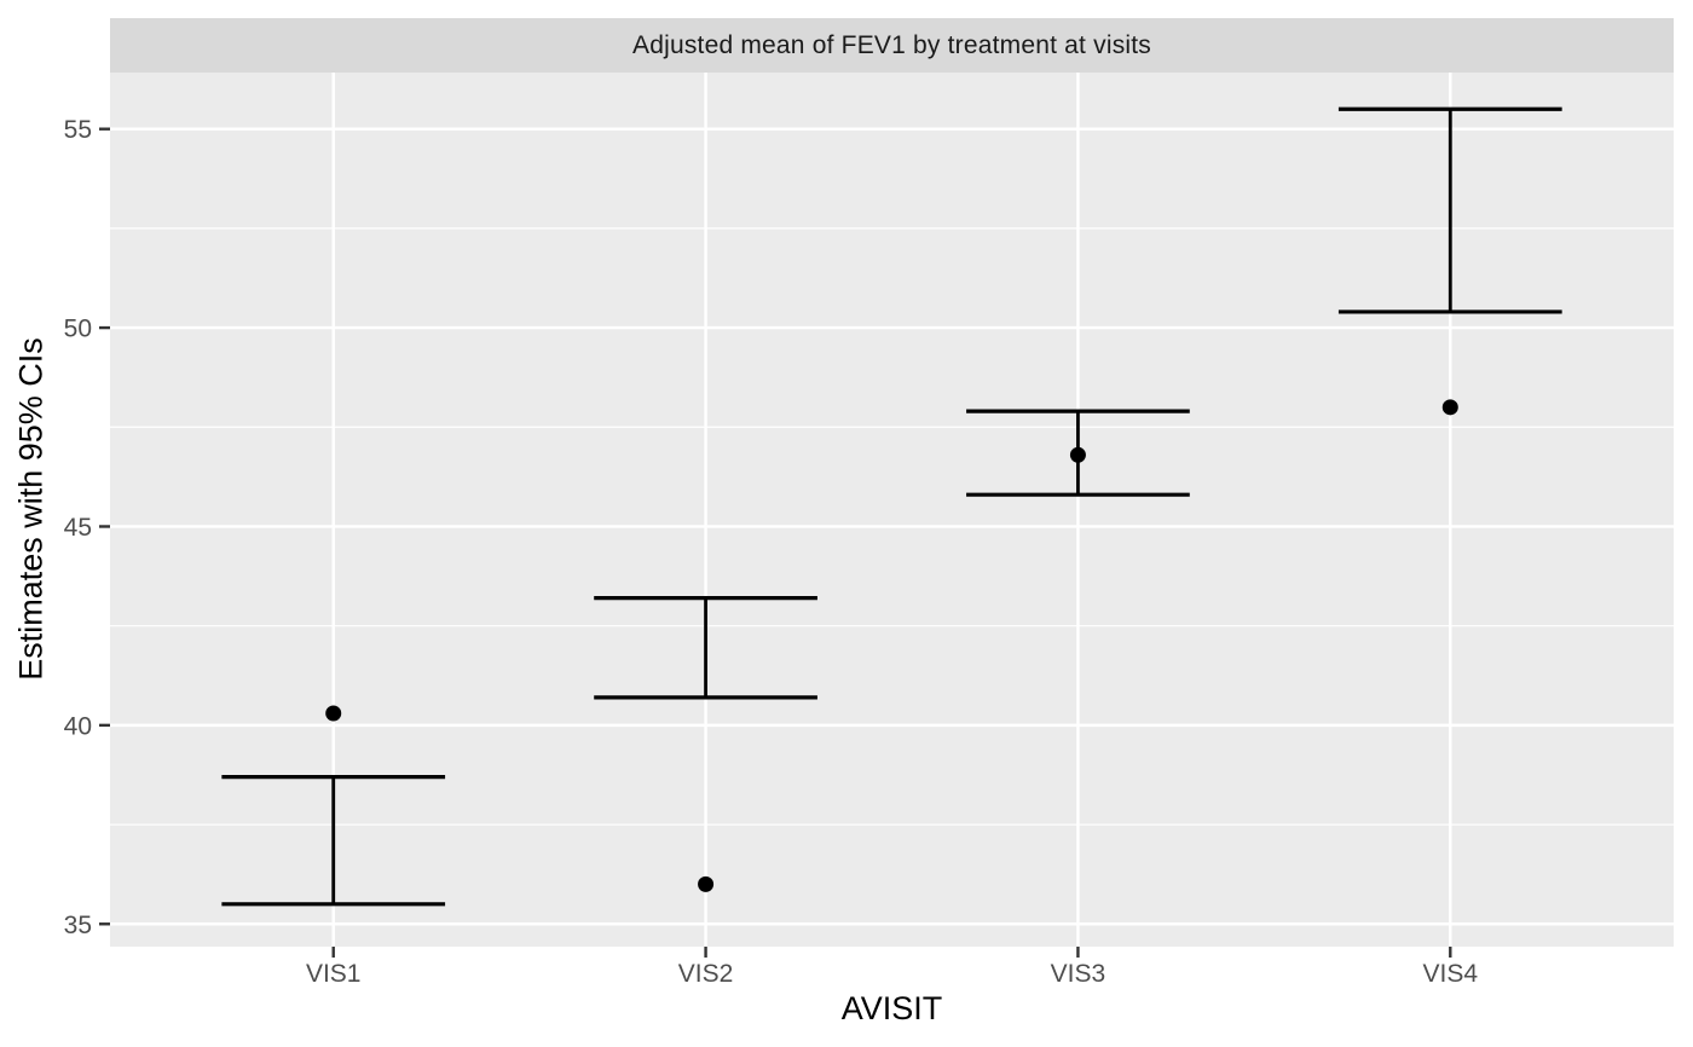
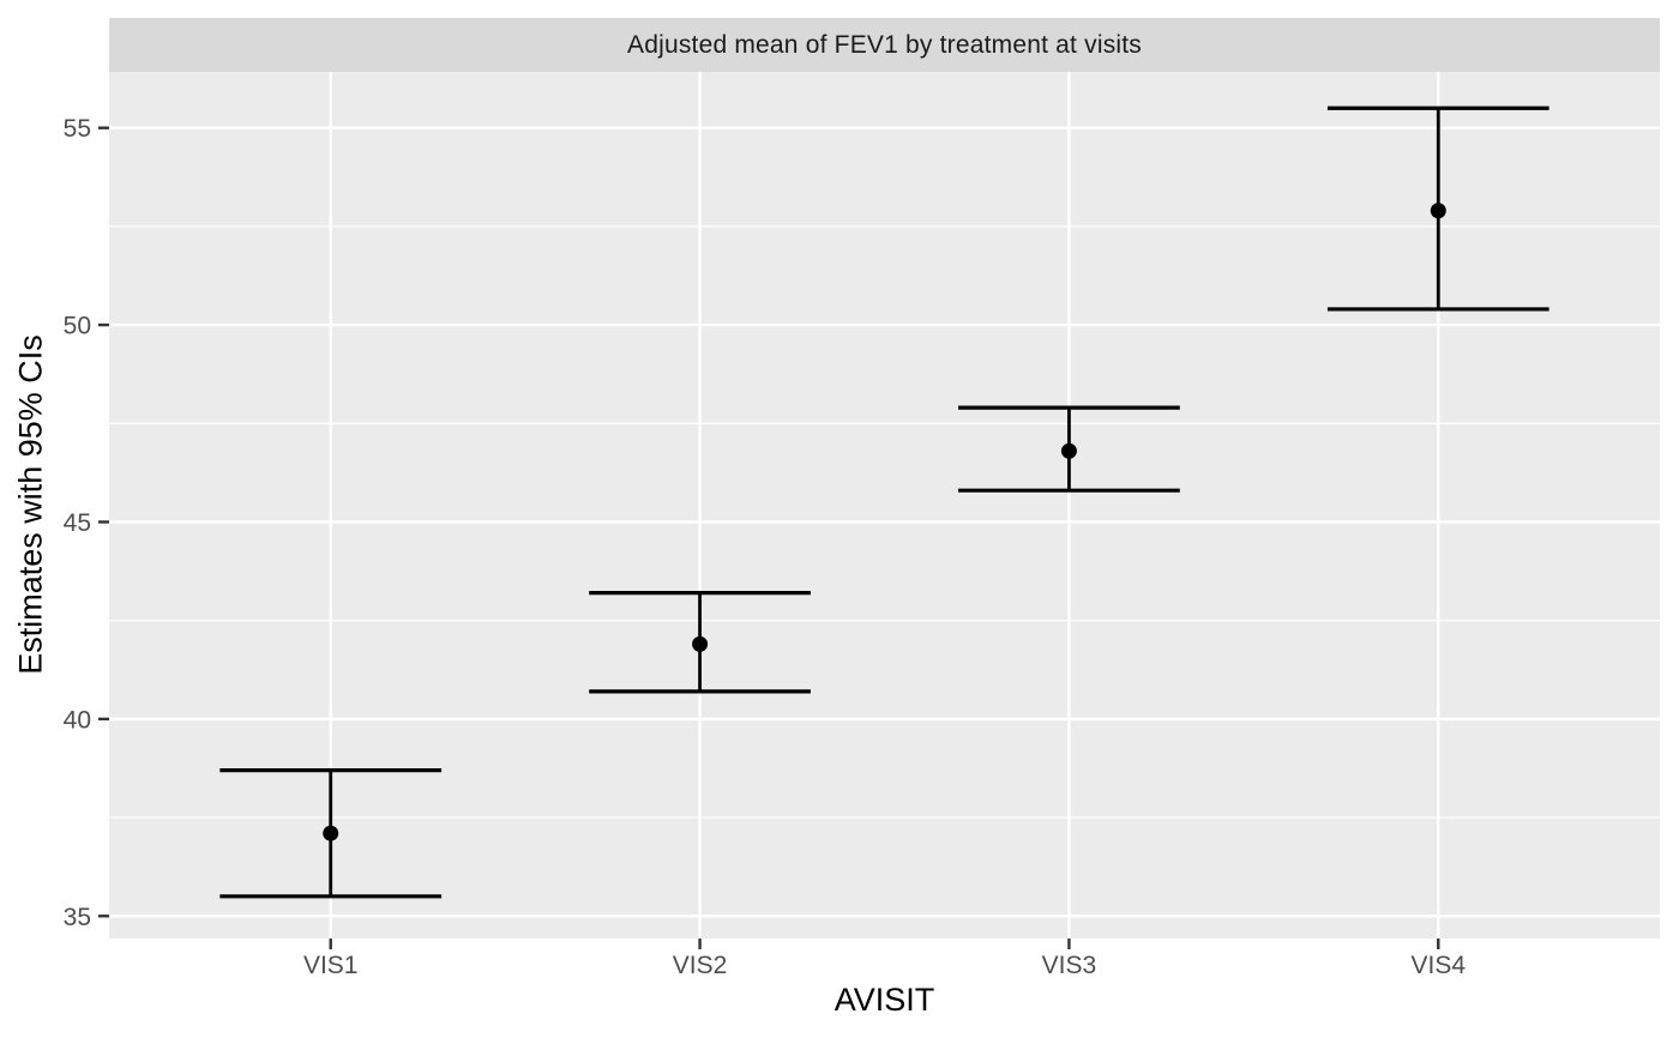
VIS1: 40.3 -> 37.1
VIS2: 36.0 -> 41.9
VIS4: 48.0 -> 52.9
